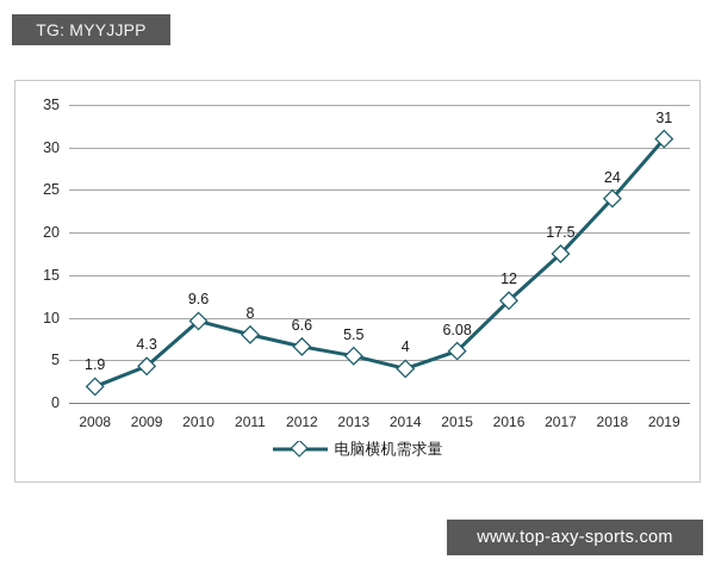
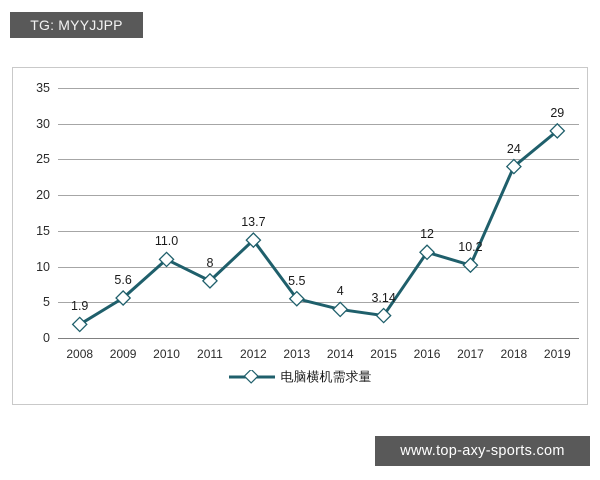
2009: 4.3 -> 5.6
2010: 9.6 -> 11.0
2012: 6.6 -> 13.7
2015: 6.08 -> 3.14
2017: 17.5 -> 10.2
2019: 31 -> 29
